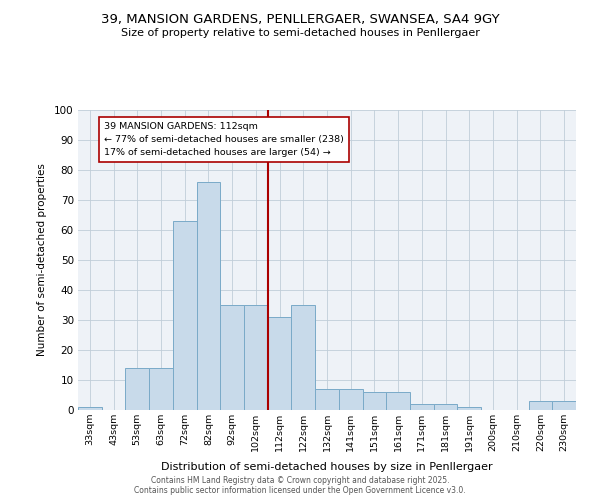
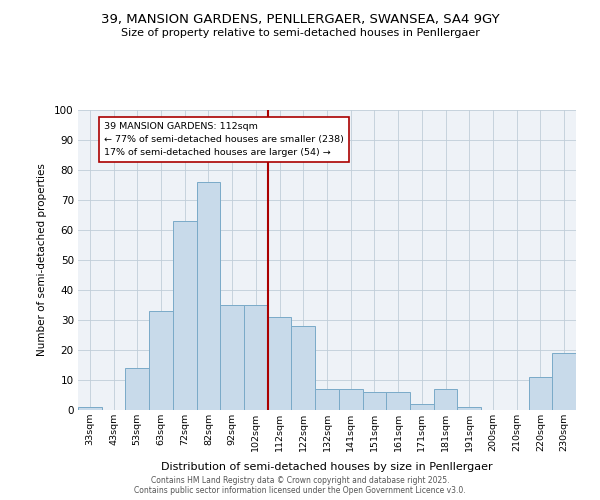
63sqm: 14 -> 33
122sqm: 35 -> 28
181sqm: 2 -> 7
220sqm: 3 -> 11
230sqm: 3 -> 19
